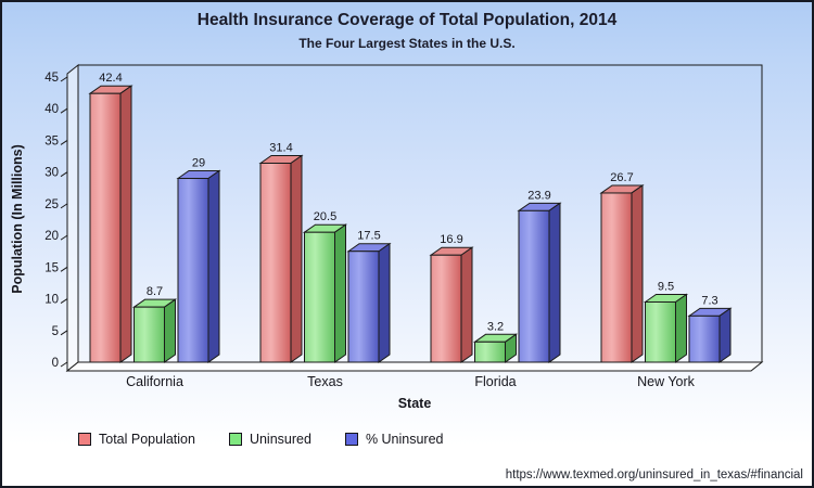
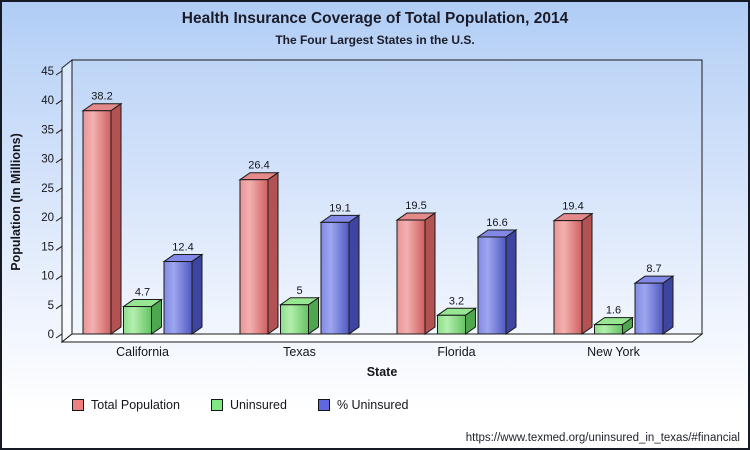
Total Population/California: 42.4 -> 38.2
Uninsured/California: 8.7 -> 4.7
% Uninsured/California: 29 -> 12.4
Total Population/Texas: 31.4 -> 26.4
Uninsured/Texas: 20.5 -> 5
% Uninsured/Texas: 17.5 -> 19.1
Total Population/Florida: 16.9 -> 19.5
% Uninsured/Florida: 23.9 -> 16.6
Total Population/New York: 26.7 -> 19.4
Uninsured/New York: 9.5 -> 1.6
% Uninsured/New York: 7.3 -> 8.7
